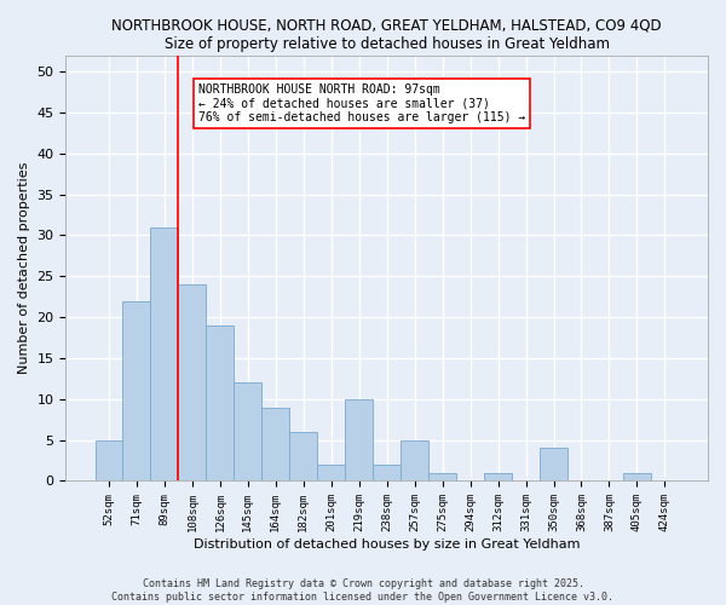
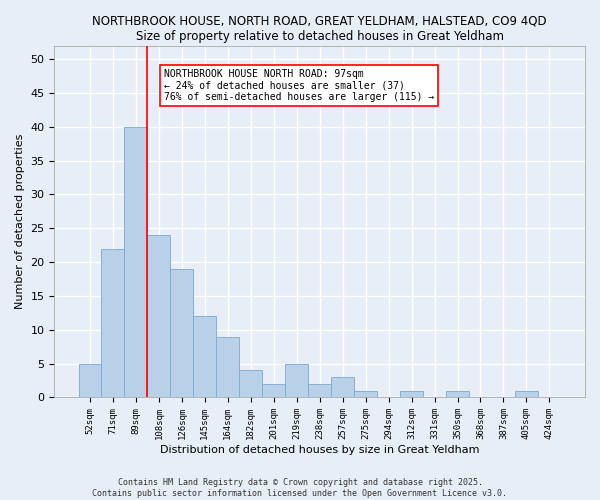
89sqm: 31 -> 40
182sqm: 6 -> 4
219sqm: 10 -> 5
257sqm: 5 -> 3
350sqm: 4 -> 1
